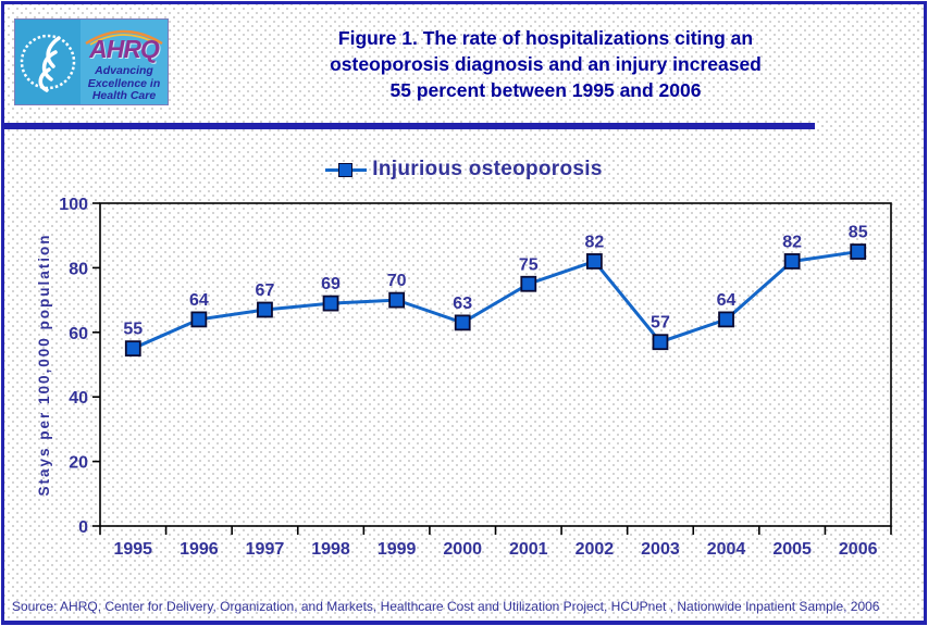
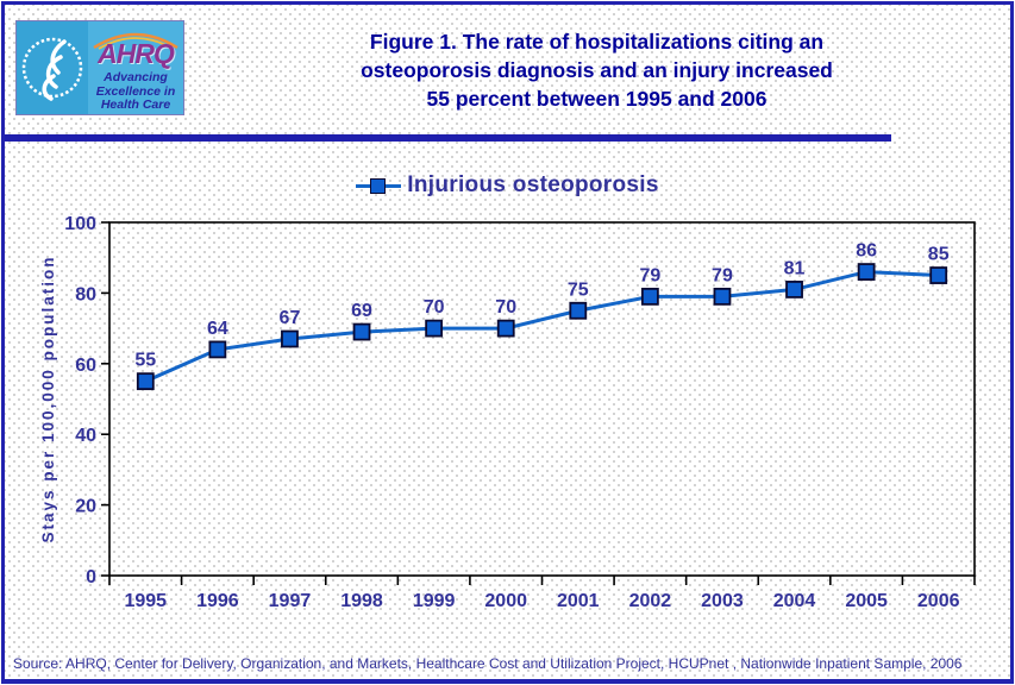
2000: 63 -> 70
2002: 82 -> 79
2003: 57 -> 79
2004: 64 -> 81
2005: 82 -> 86
